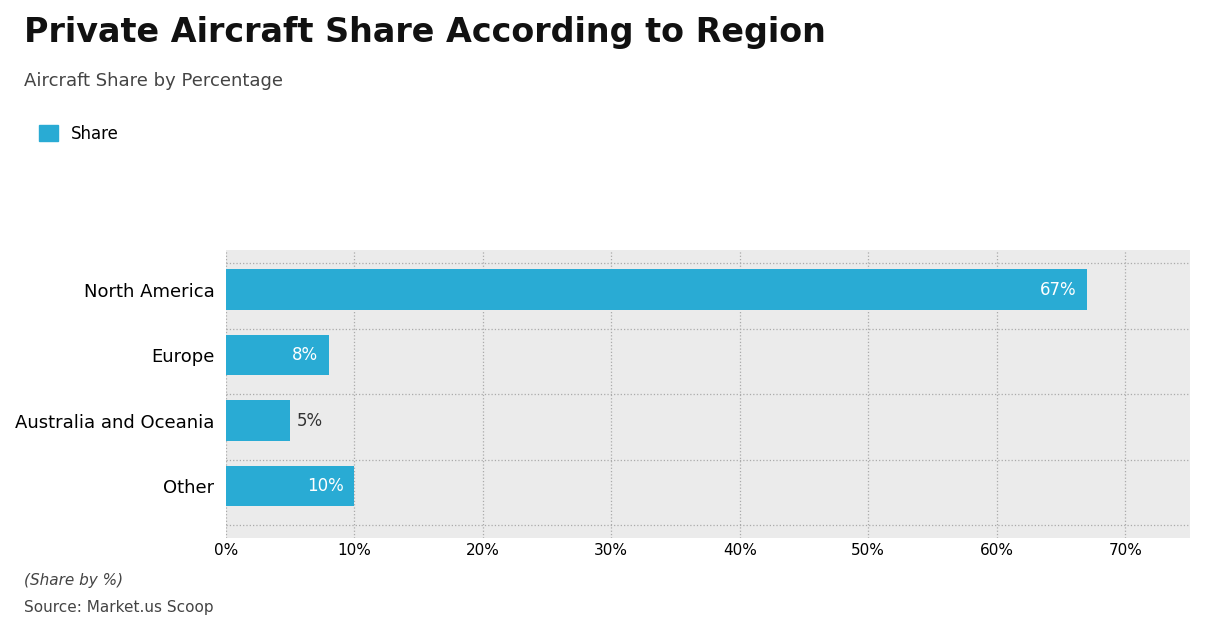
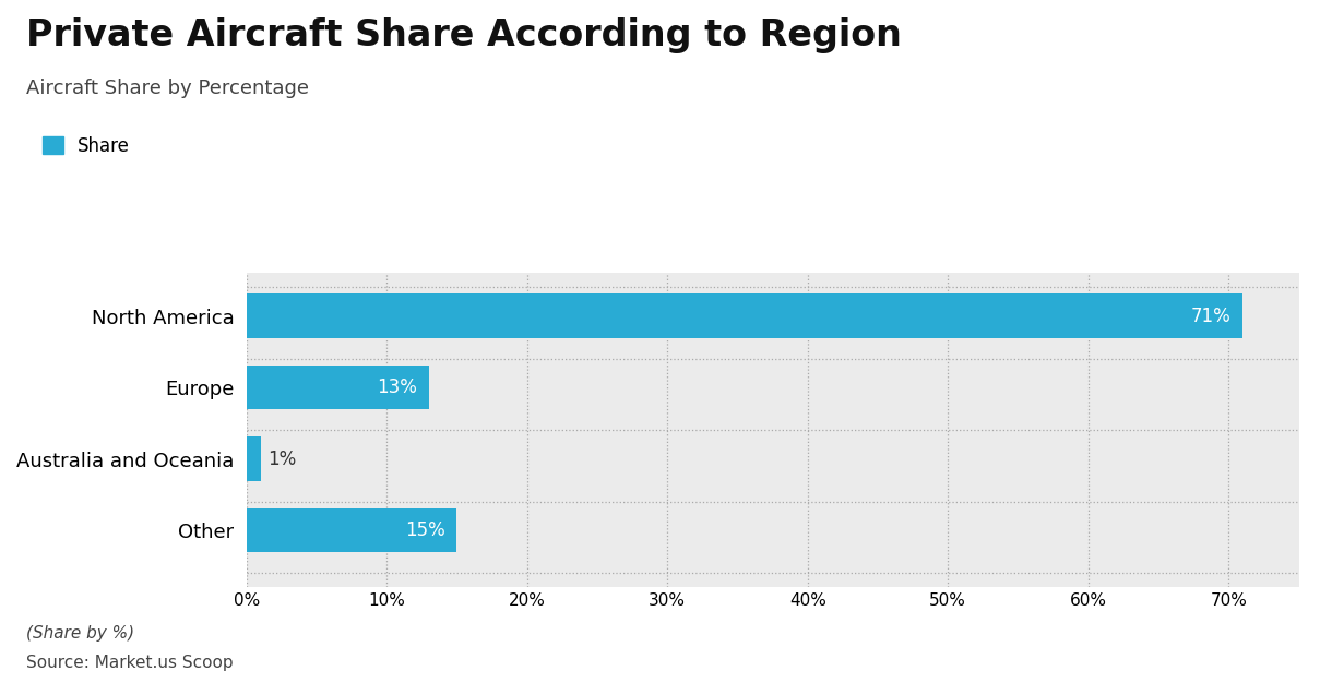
North America: 67% -> 71%
Europe: 8% -> 13%
Australia and Oceania: 5% -> 1%
Other: 10% -> 15%
